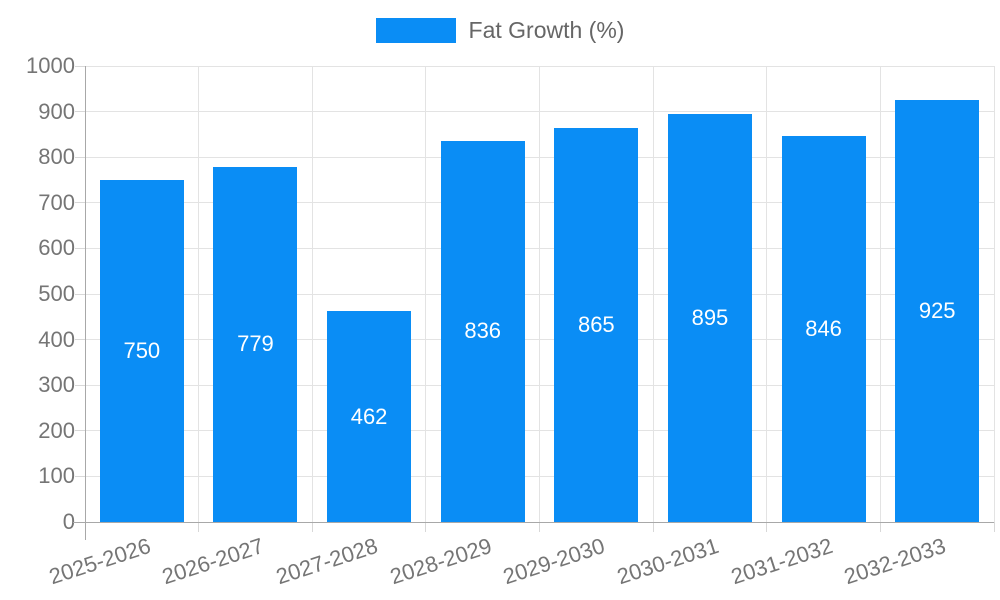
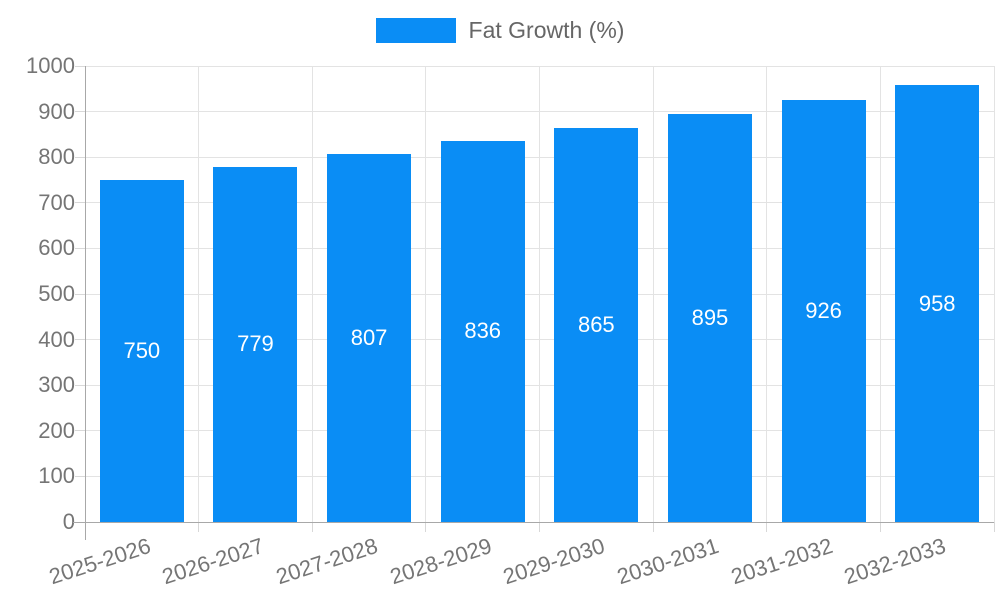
2027-2028: 462 -> 807
2031-2032: 846 -> 926
2032-2033: 925 -> 958
